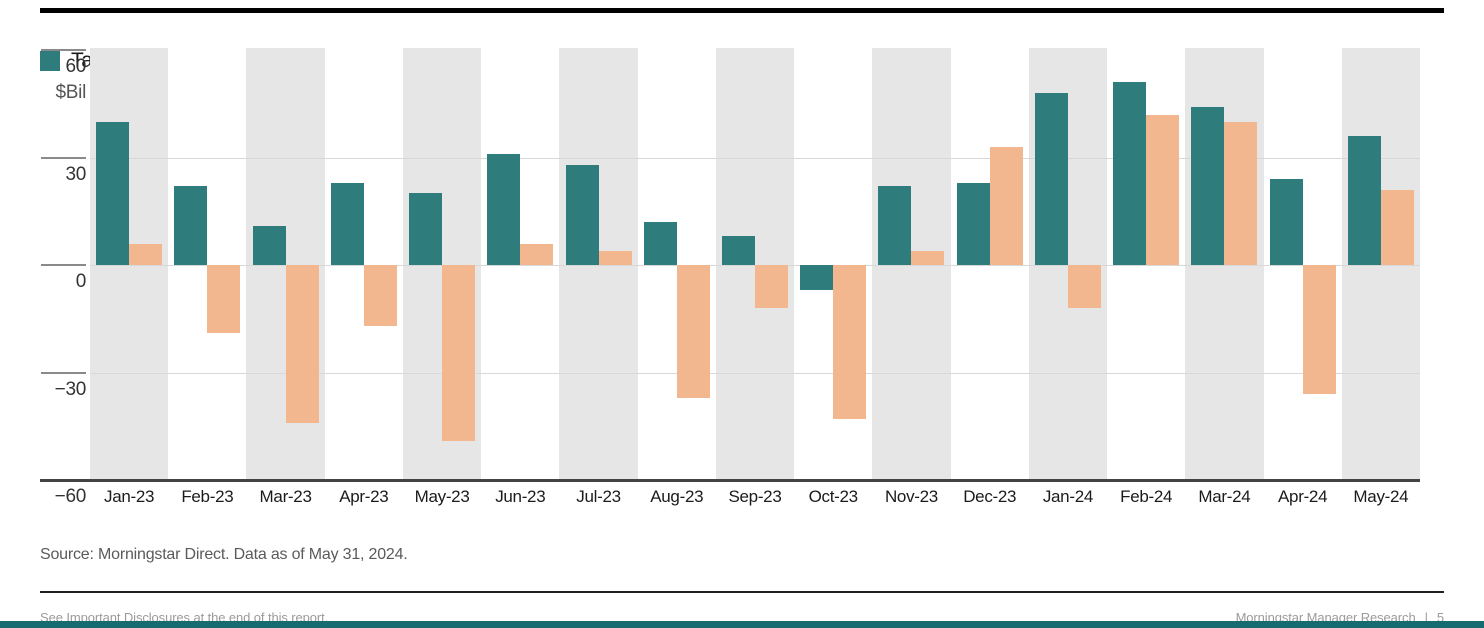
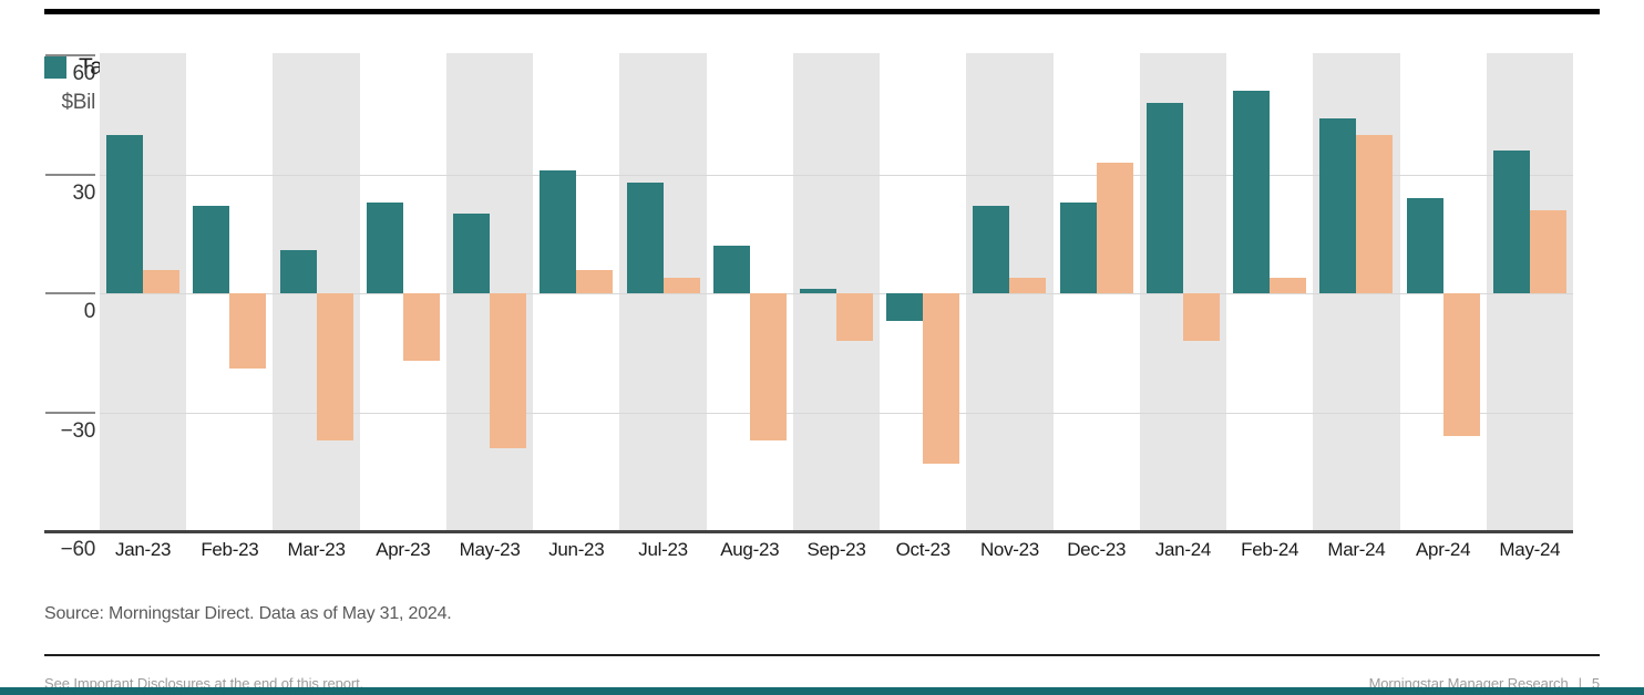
All Other Monthly Net Flows/Mar-23: -44 -> -37
All Other Monthly Net Flows/May-23: -49 -> -39
Taxable-Bond Monthly Net Flows/Sep-23: 8 -> 1
All Other Monthly Net Flows/Feb-24: 42 -> 4
